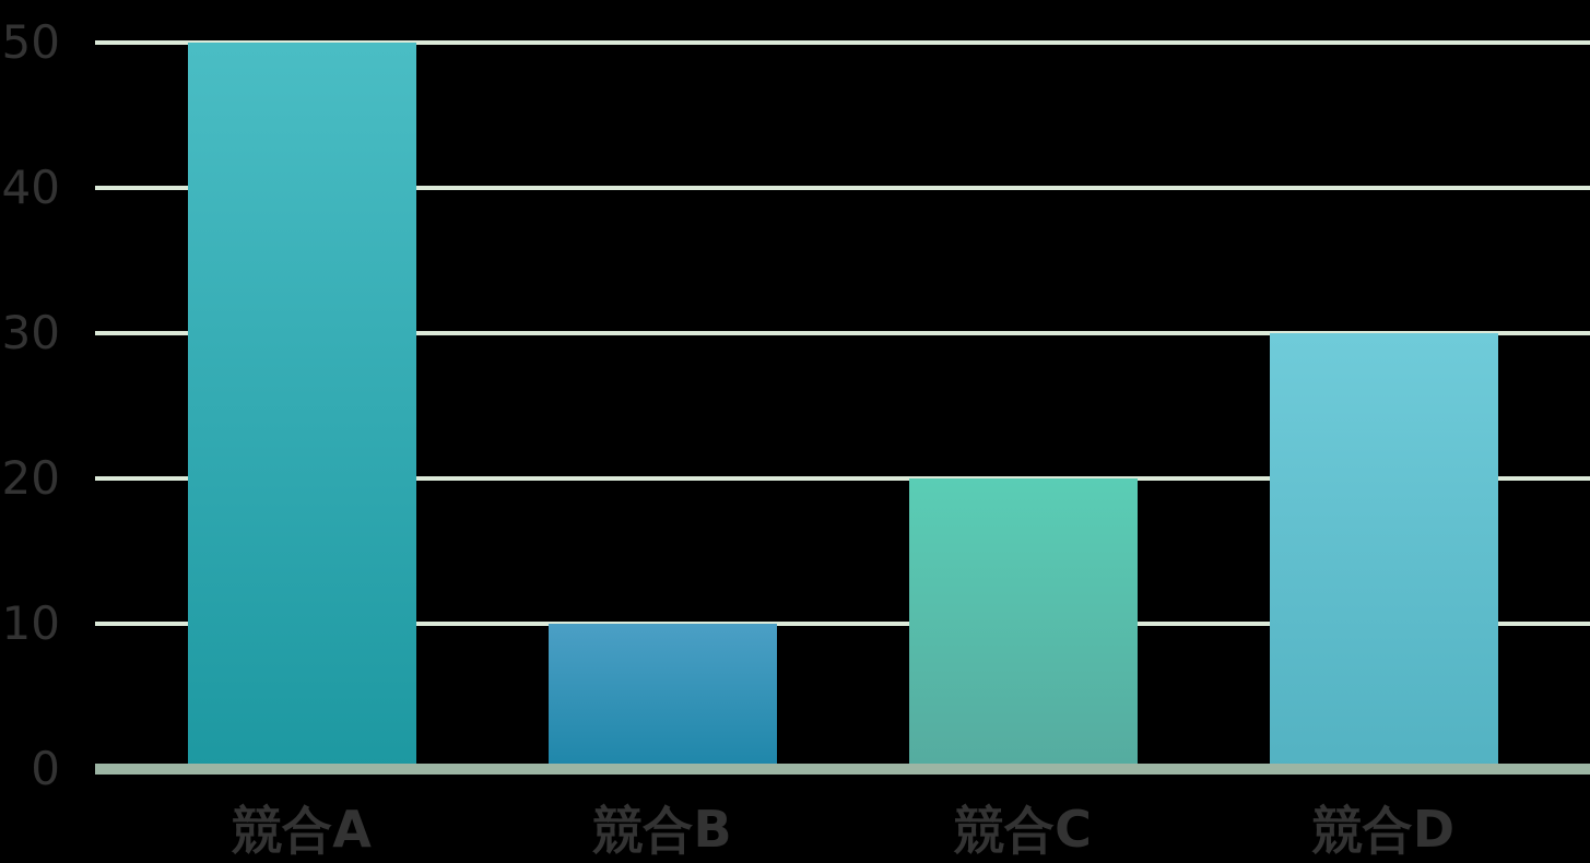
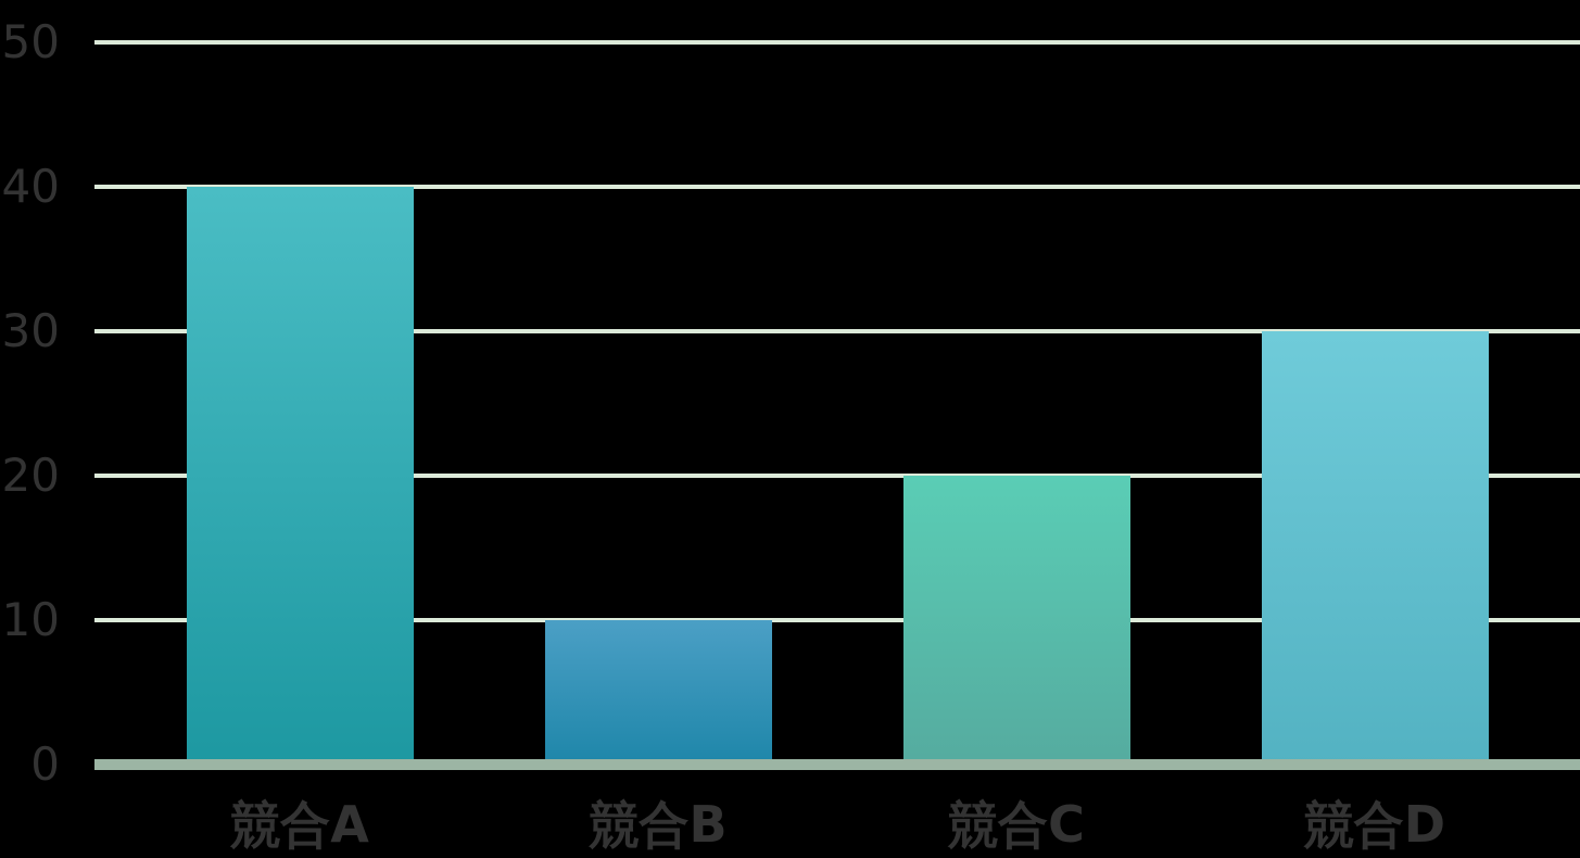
競合A: 50 -> 40
